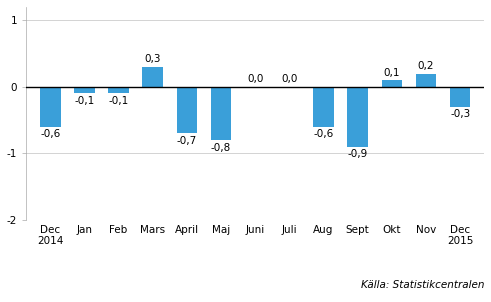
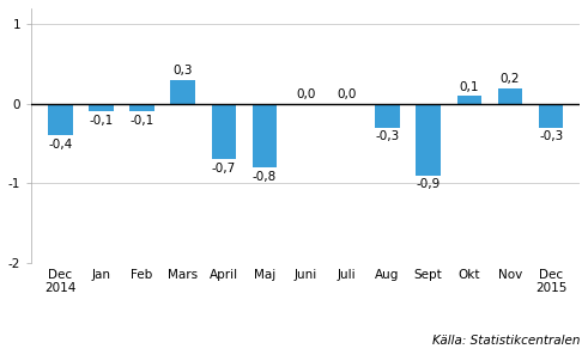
Dec 2014: -0,6 -> -0,4
Aug: -0,6 -> -0,3
